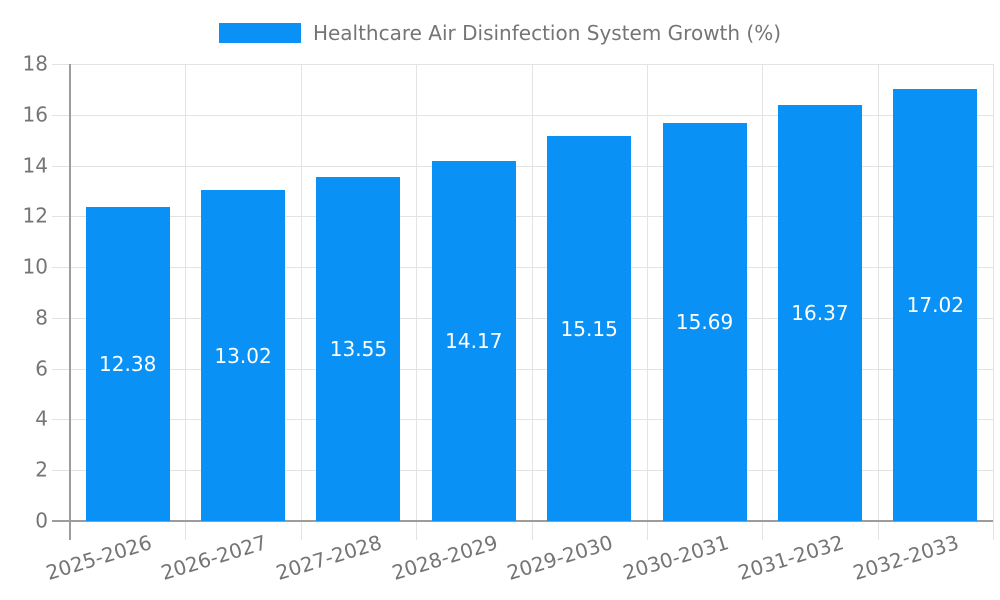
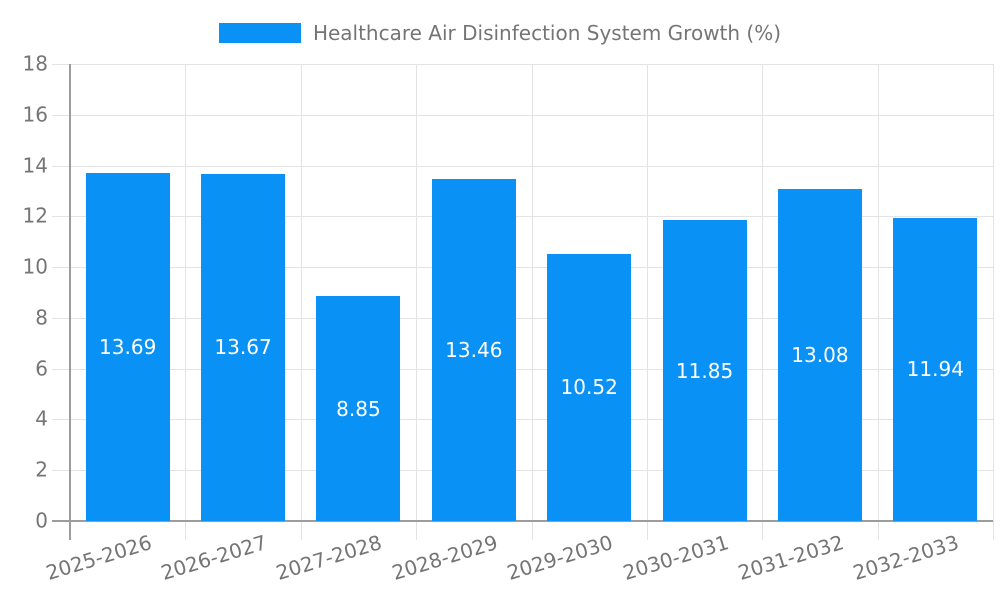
2025-2026: 12.38 -> 13.69
2026-2027: 13.02 -> 13.67
2027-2028: 13.55 -> 8.85
2028-2029: 14.17 -> 13.46
2029-2030: 15.15 -> 10.52
2030-2031: 15.69 -> 11.85
2031-2032: 16.37 -> 13.08
2032-2033: 17.02 -> 11.94
